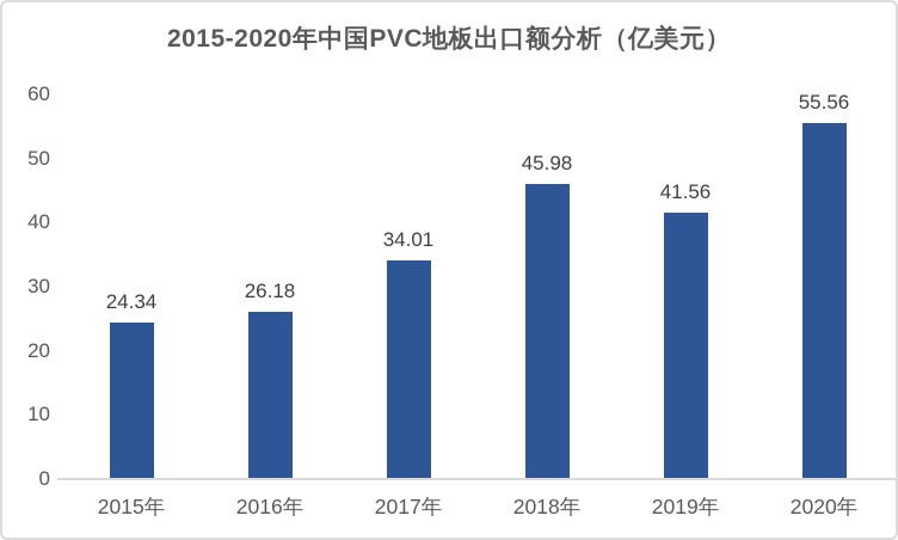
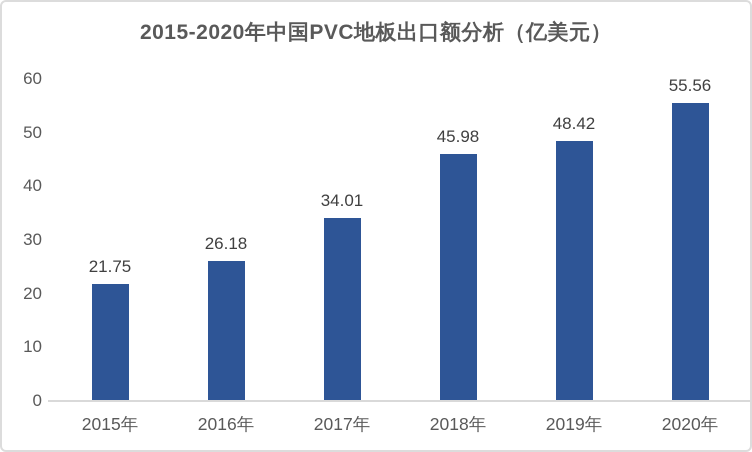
2015年: 24.34 -> 21.75
2019年: 41.56 -> 48.42
